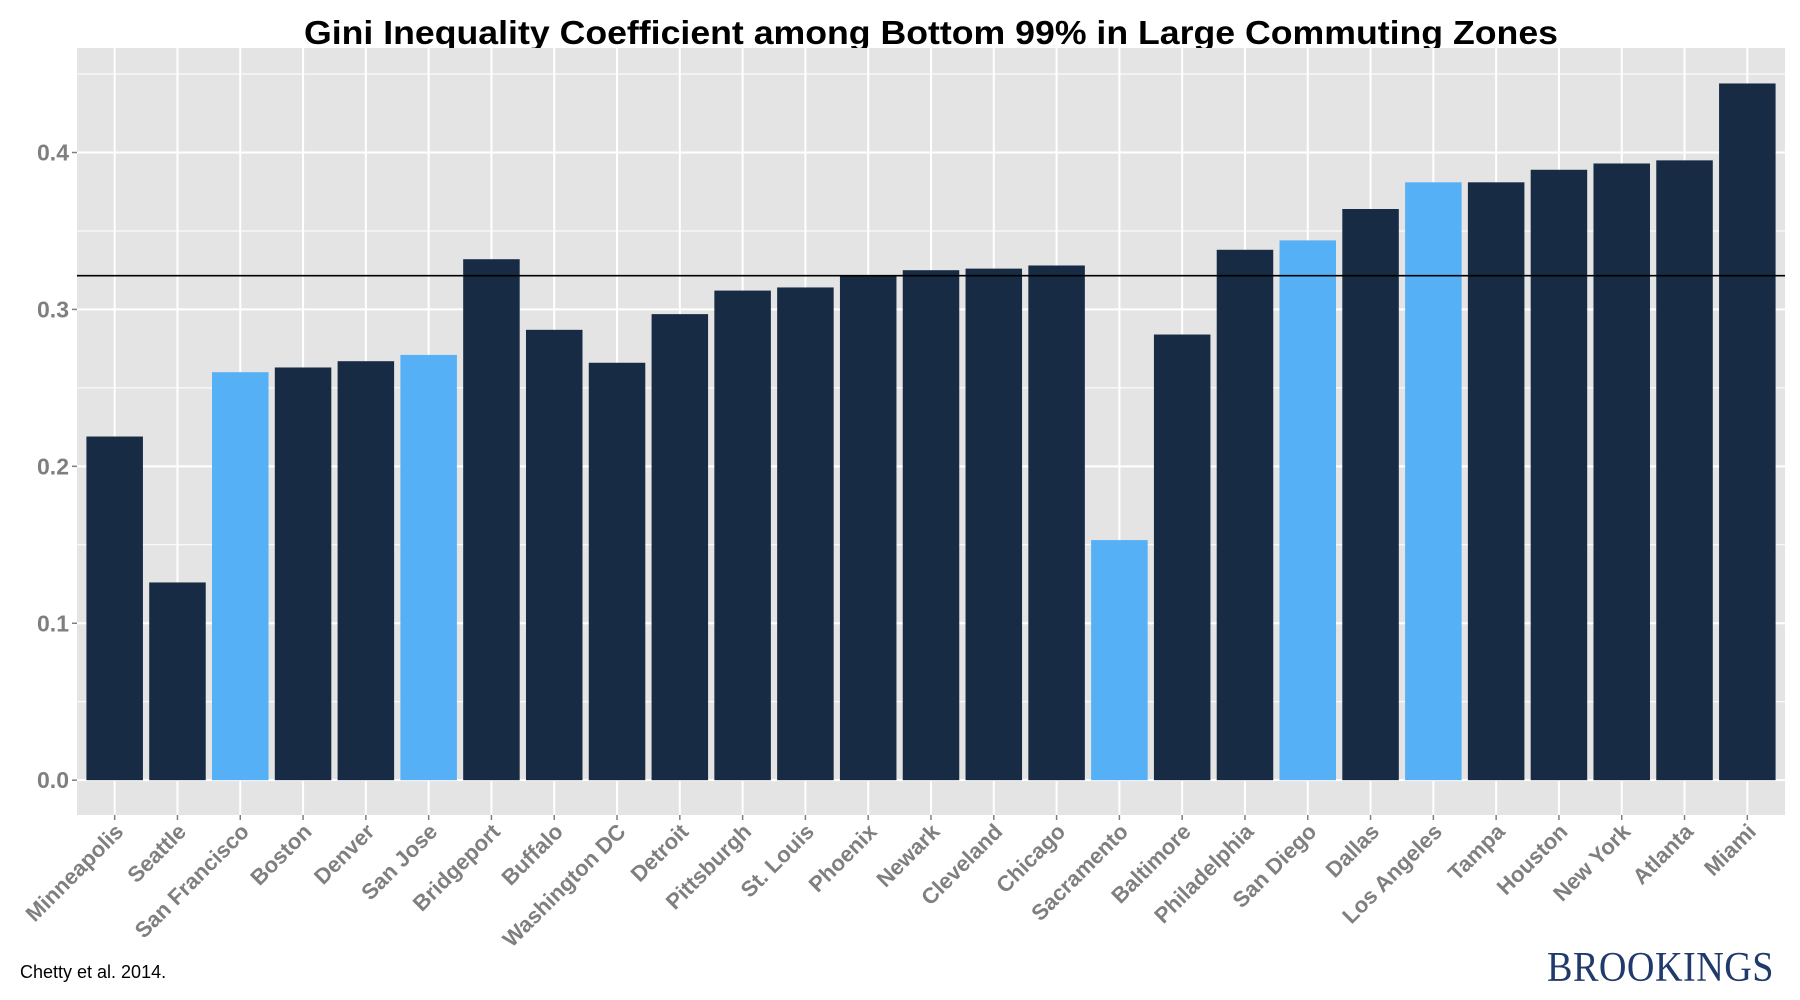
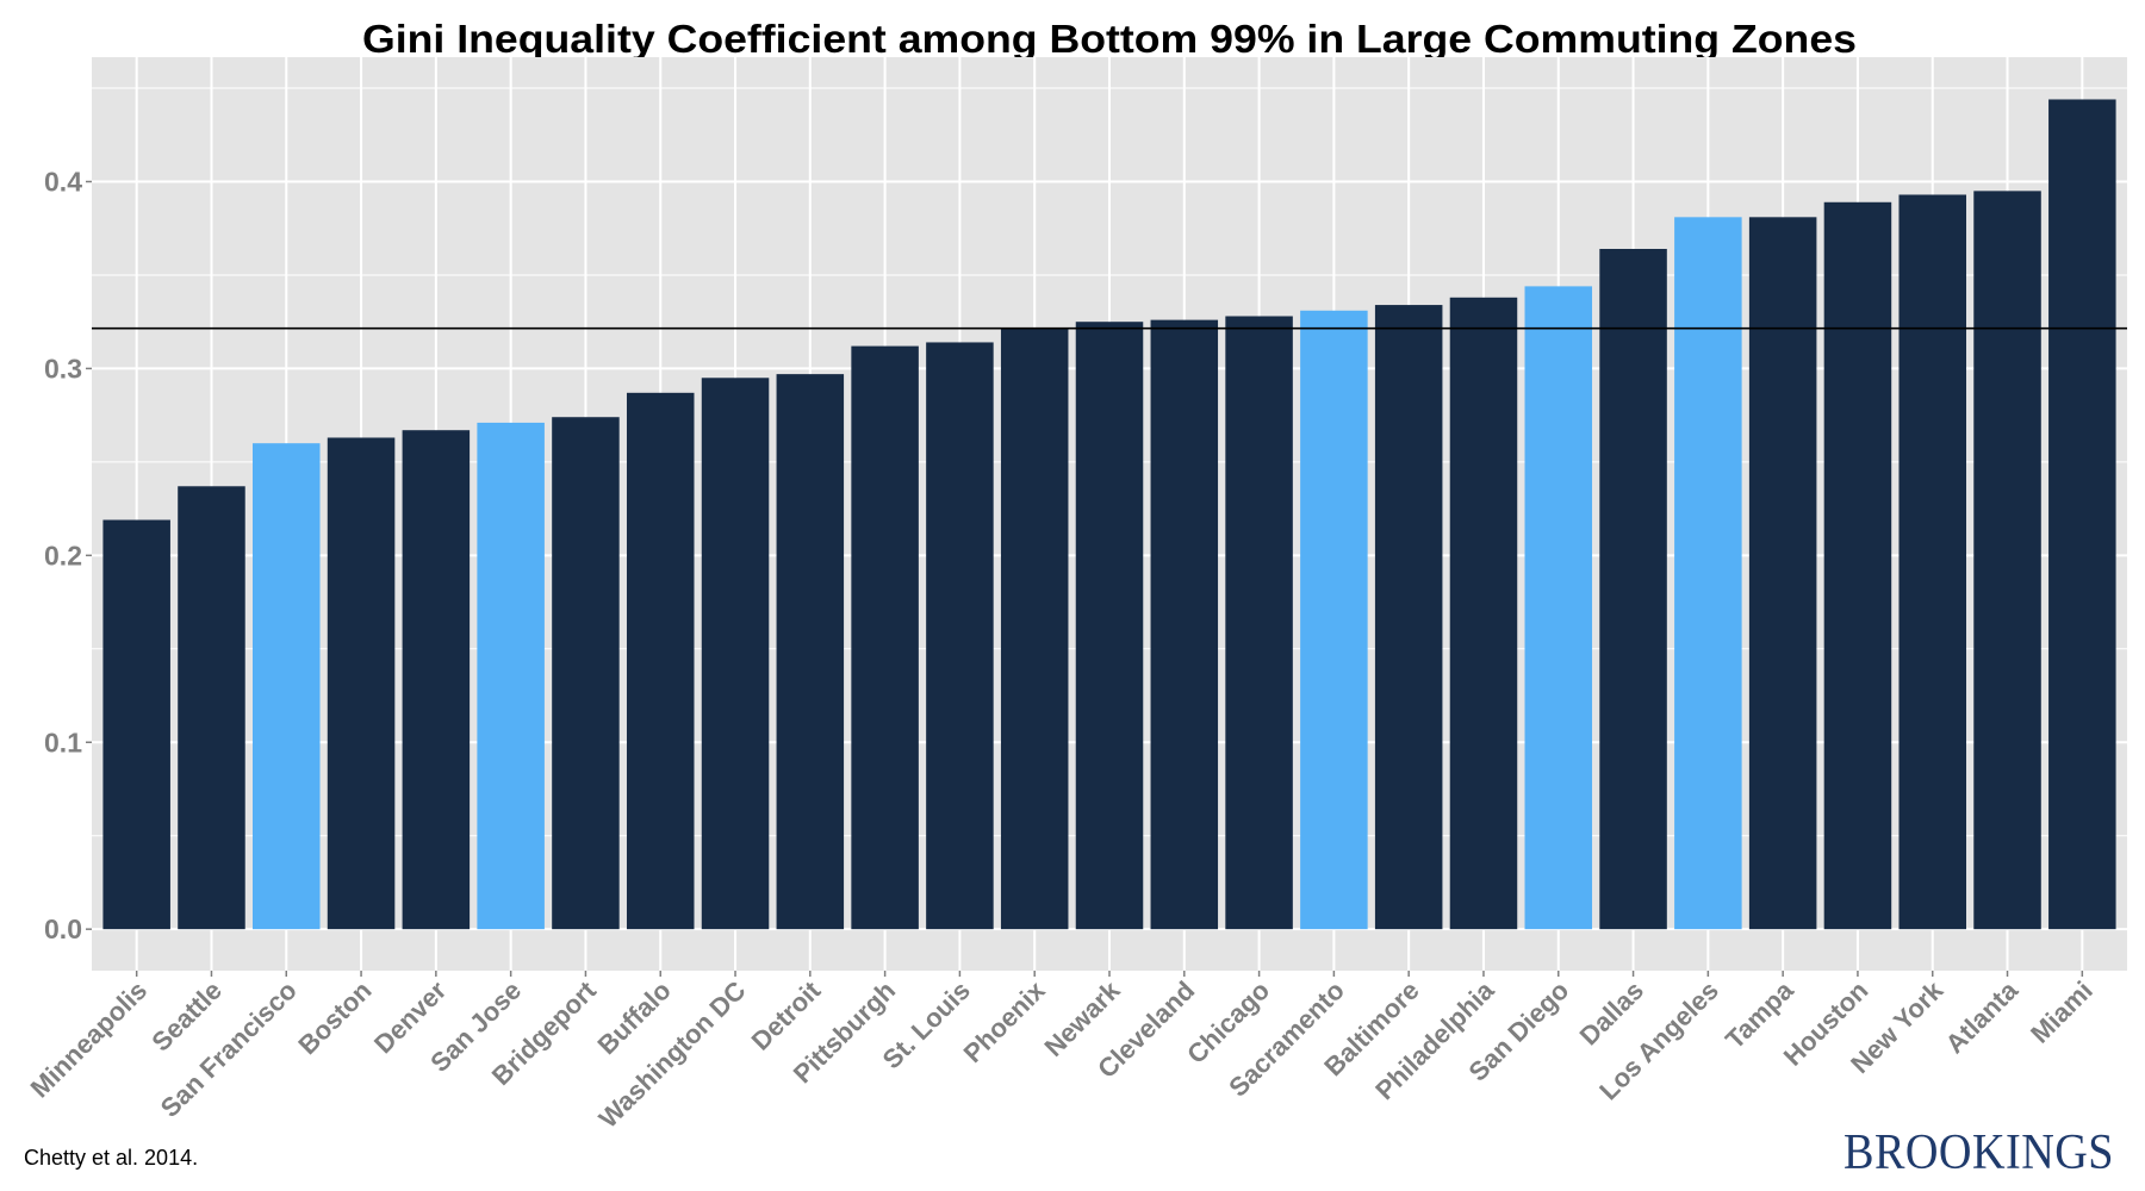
Seattle: 0.126 -> 0.237
Bridgeport: 0.332 -> 0.274
Washington DC: 0.266 -> 0.295
Sacramento: 0.153 -> 0.331
Baltimore: 0.284 -> 0.334
